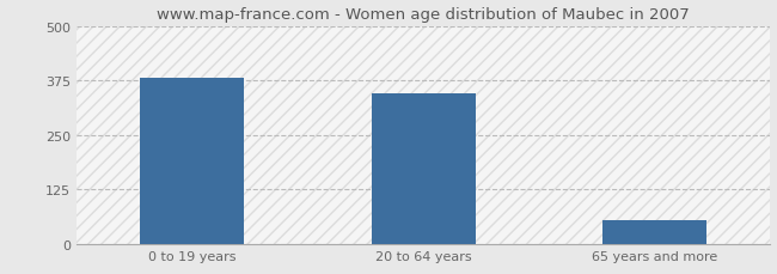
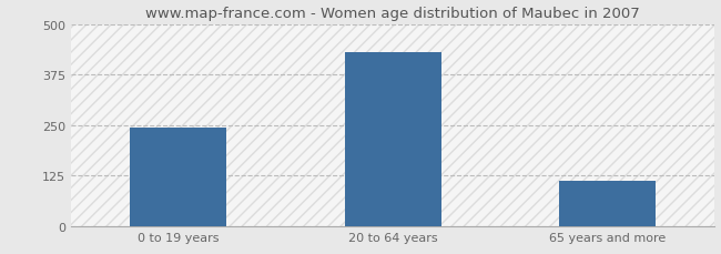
0 to 19 years: 380 -> 245
20 to 64 years: 345 -> 430
65 years and more: 55 -> 113
